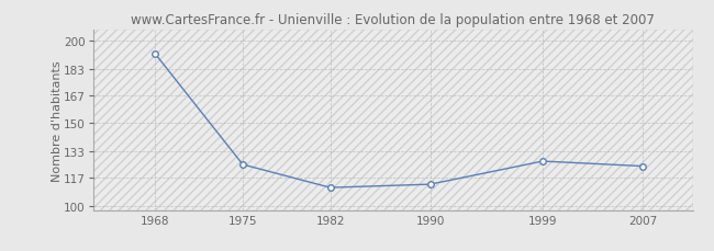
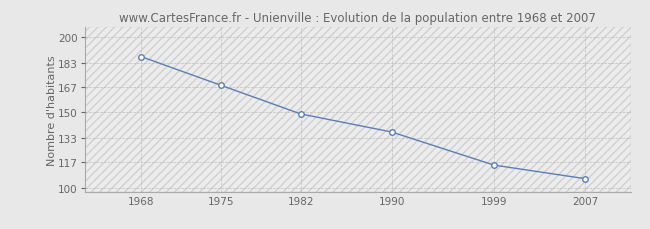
1968: 192 -> 187
1975: 125 -> 168
1982: 111 -> 149
1990: 113 -> 137
1999: 127 -> 115
2007: 124 -> 106
